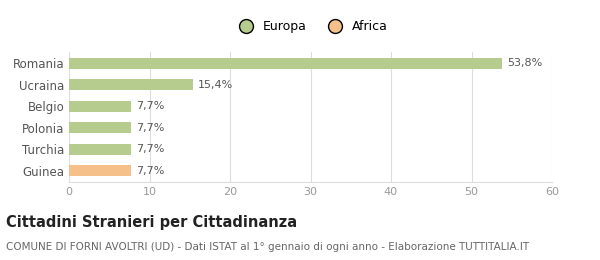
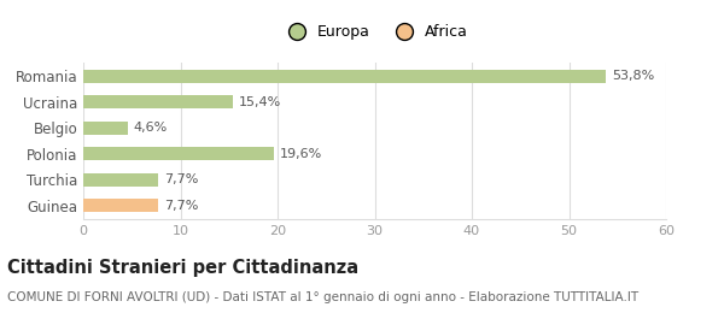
Belgio: 7,7% -> 4,6%
Polonia: 7,7% -> 19,6%
